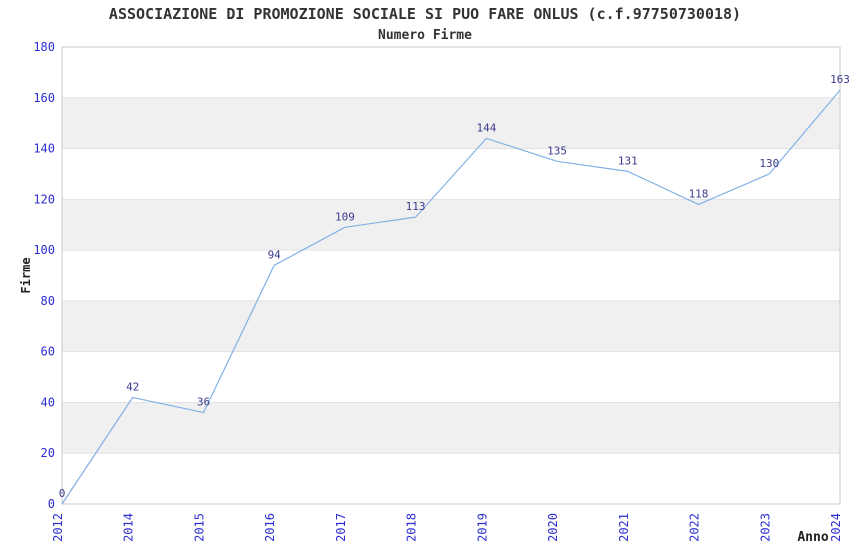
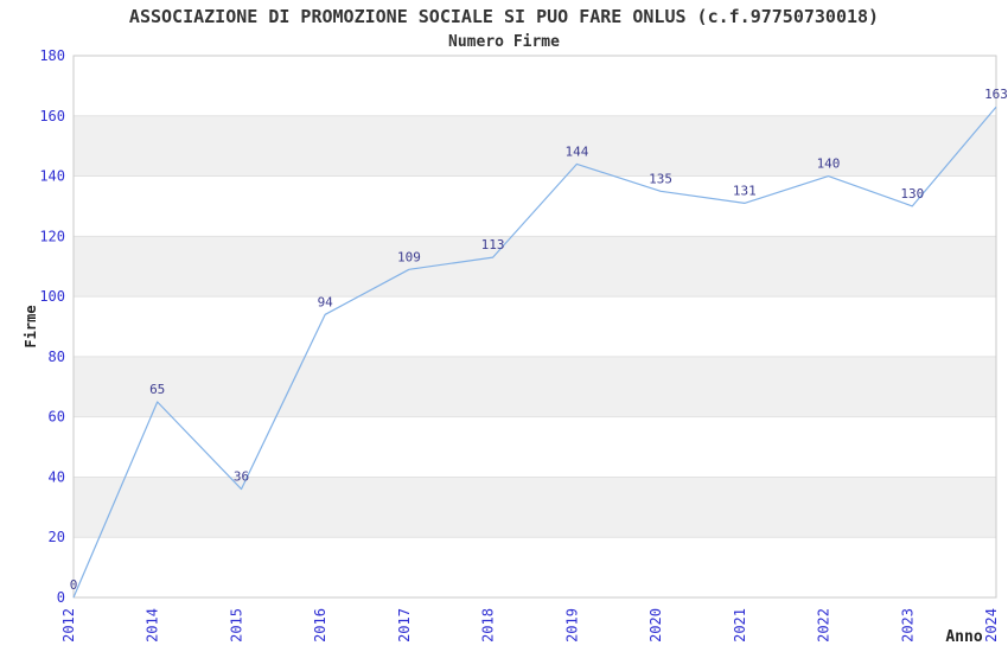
2014: 42 -> 65
2022: 118 -> 140
